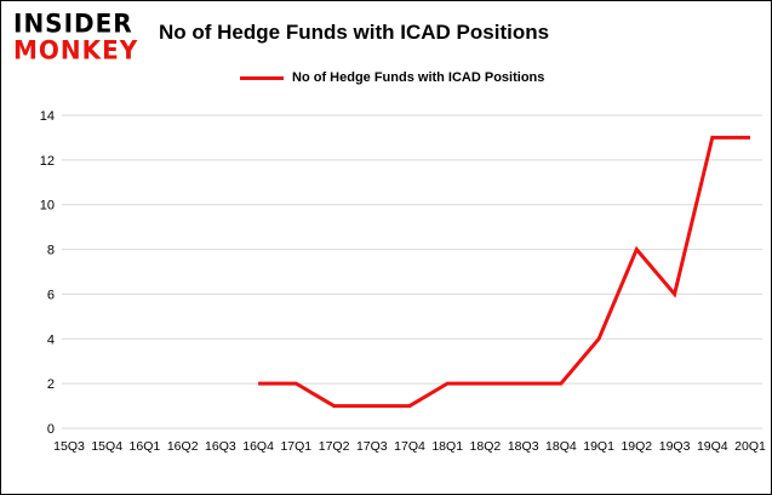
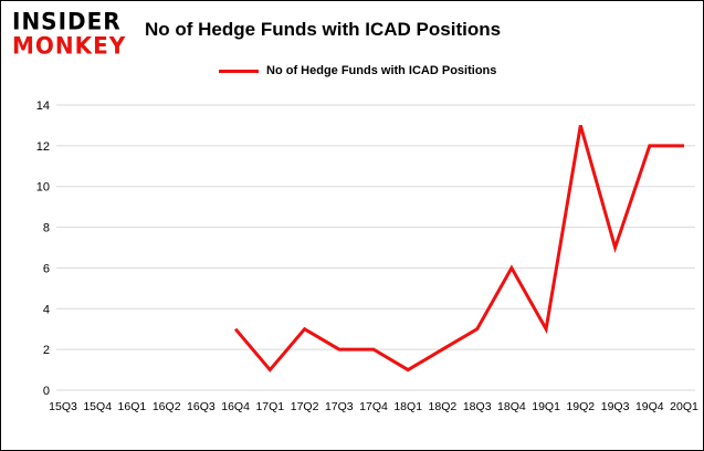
16Q4: 2 -> 3
17Q1: 2 -> 1
17Q2: 1 -> 3
17Q3: 1 -> 2
17Q4: 1 -> 2
18Q1: 2 -> 1
18Q3: 2 -> 3
18Q4: 2 -> 6
19Q1: 4 -> 3
19Q2: 8 -> 13
19Q3: 6 -> 7
19Q4: 13 -> 12
20Q1: 13 -> 12
